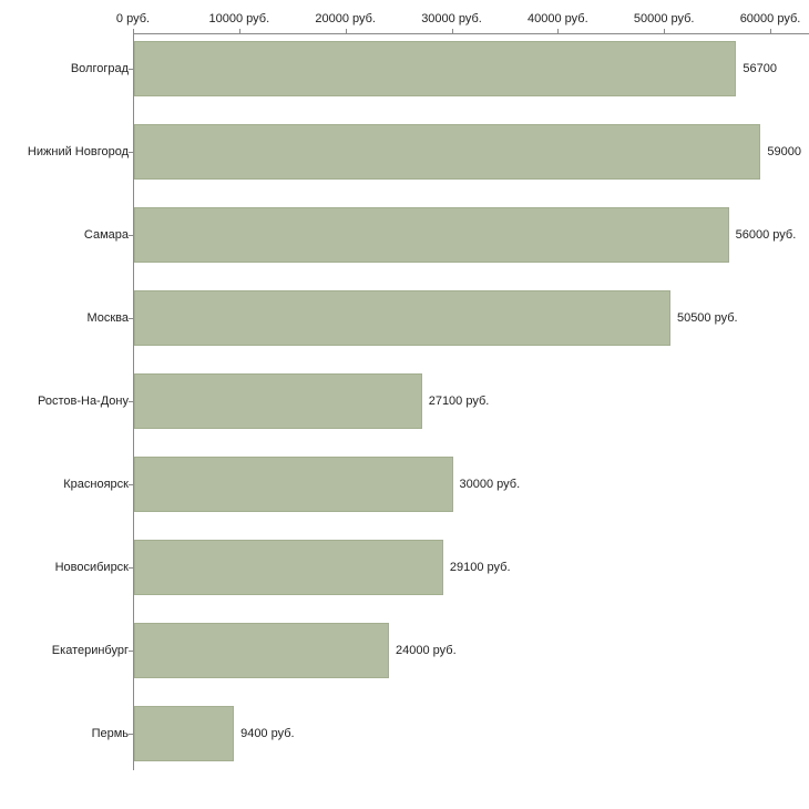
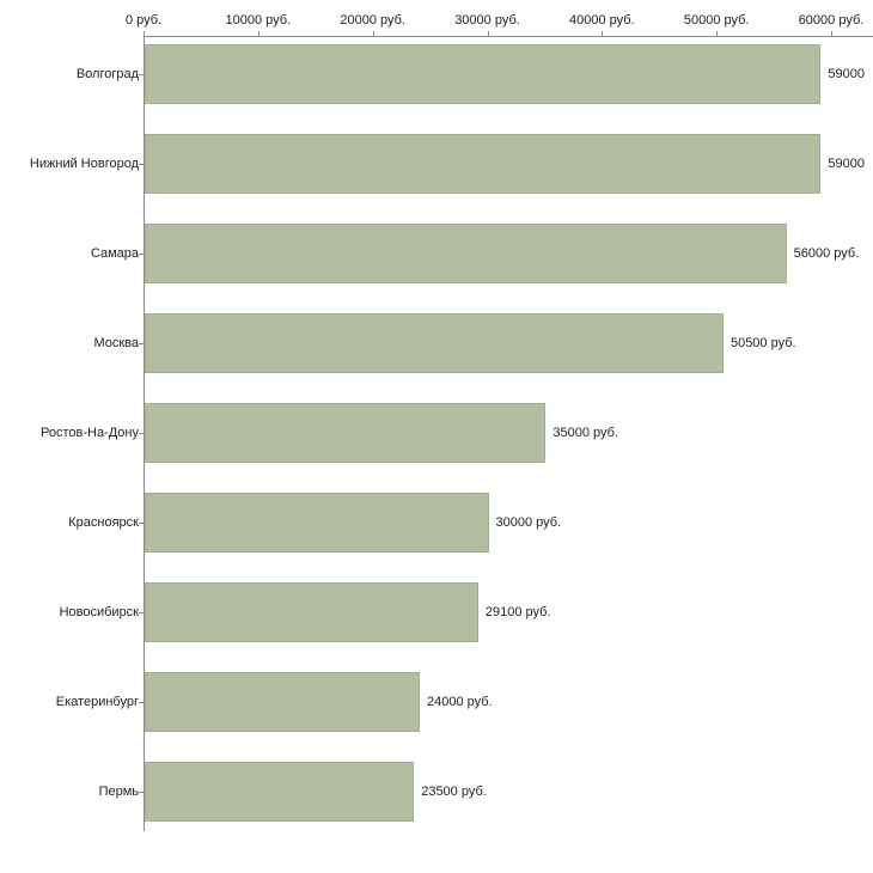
Волгоград: 56700 -> 59000
Ростов-На-Дону: 27100 -> 35000
Пермь: 9400 -> 23500
